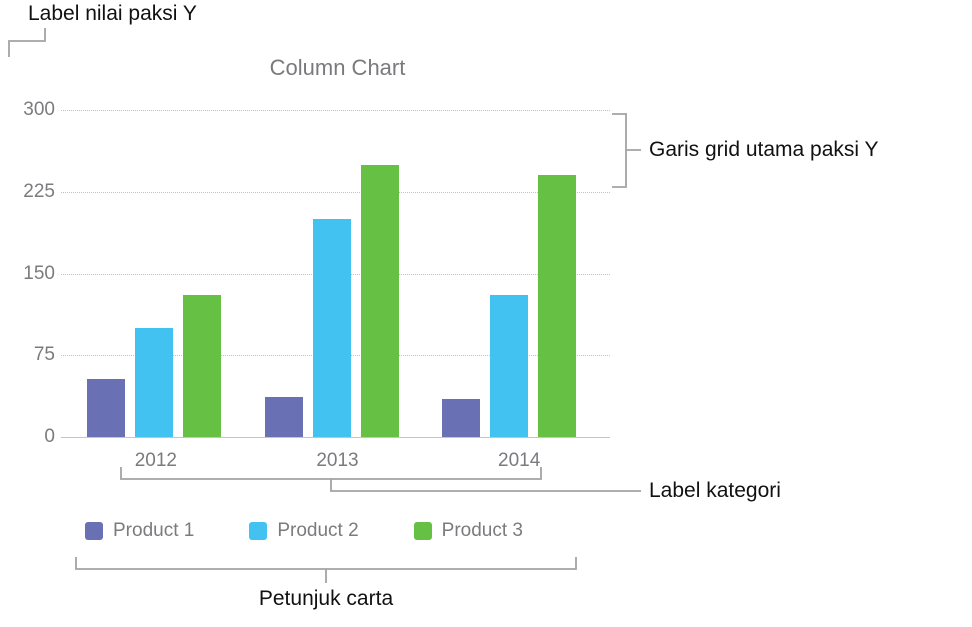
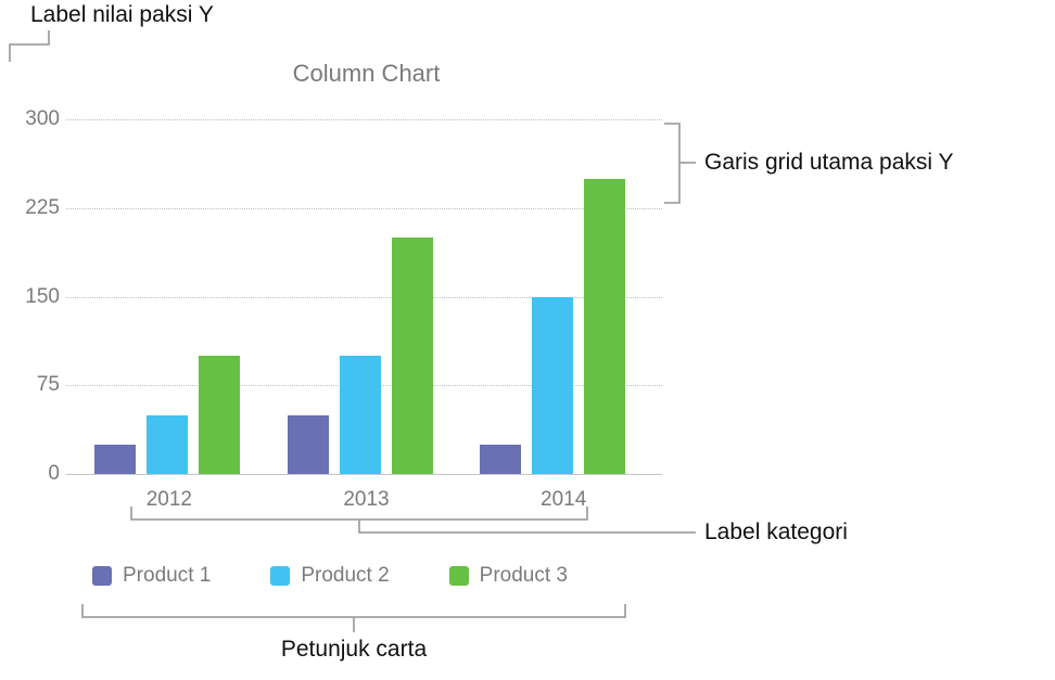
Product 1/2012: 53 -> 25
Product 2/2012: 100 -> 50
Product 3/2012: 130 -> 100
Product 1/2013: 37 -> 50
Product 2/2013: 200 -> 100
Product 3/2013: 250 -> 200
Product 1/2014: 35 -> 25
Product 2/2014: 130 -> 150
Product 3/2014: 240 -> 250
